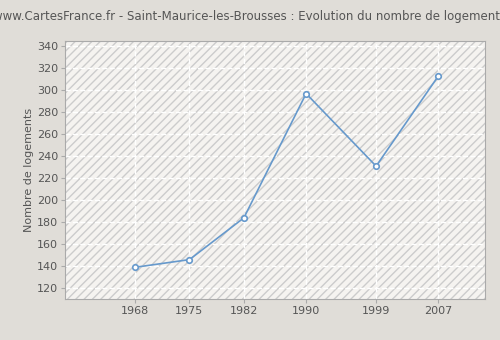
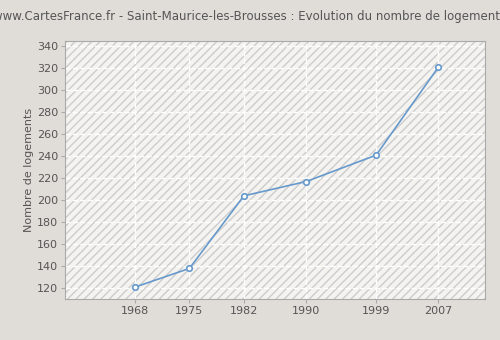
1968: 139 -> 121
1975: 146 -> 138
1982: 184 -> 204
1990: 297 -> 217
1999: 231 -> 241
2007: 313 -> 321
